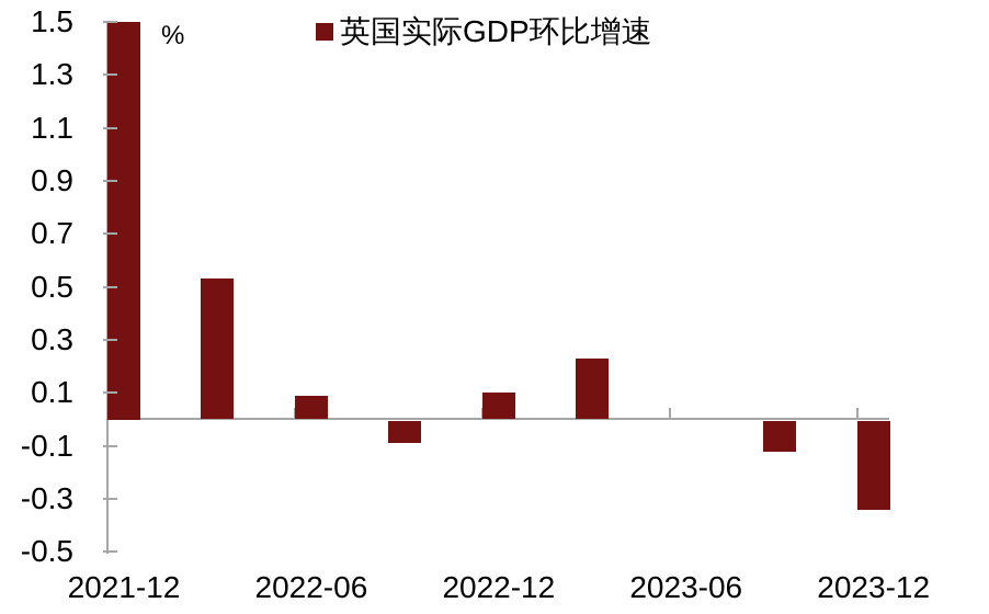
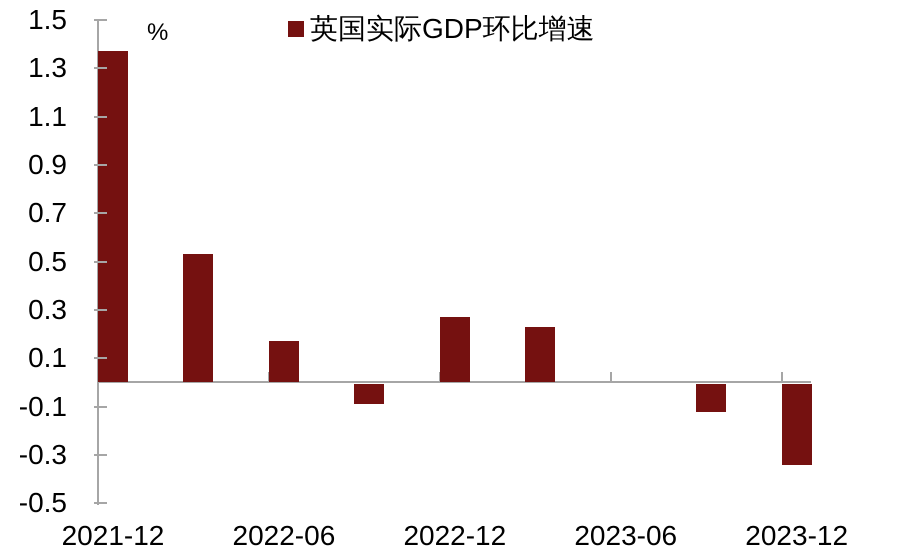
2021-12: 1.50 -> 1.37
2022-06: 0.09 -> 0.17
2022-12: 0.10 -> 0.27
